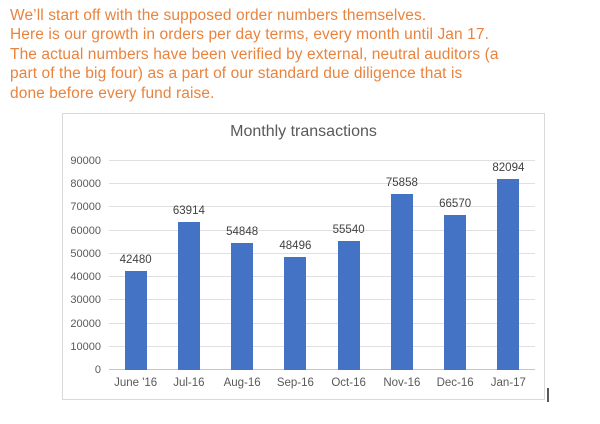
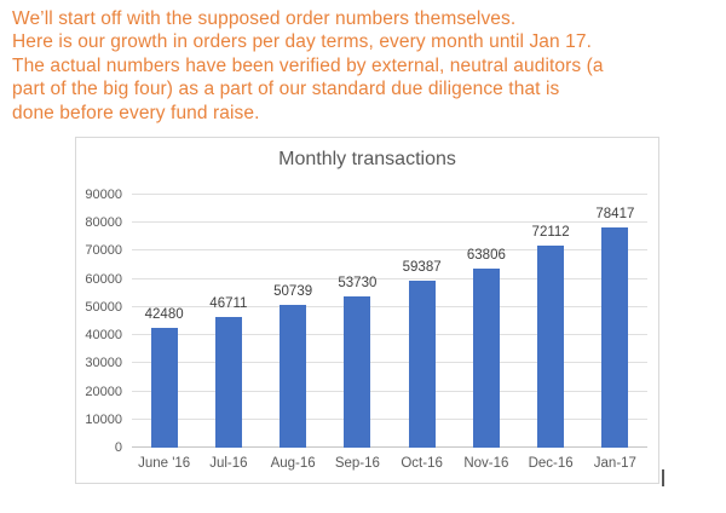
Jul-16: 63914 -> 46711
Aug-16: 54848 -> 50739
Sep-16: 48496 -> 53730
Oct-16: 55540 -> 59387
Nov-16: 75858 -> 63806
Dec-16: 66570 -> 72112
Jan-17: 82094 -> 78417
